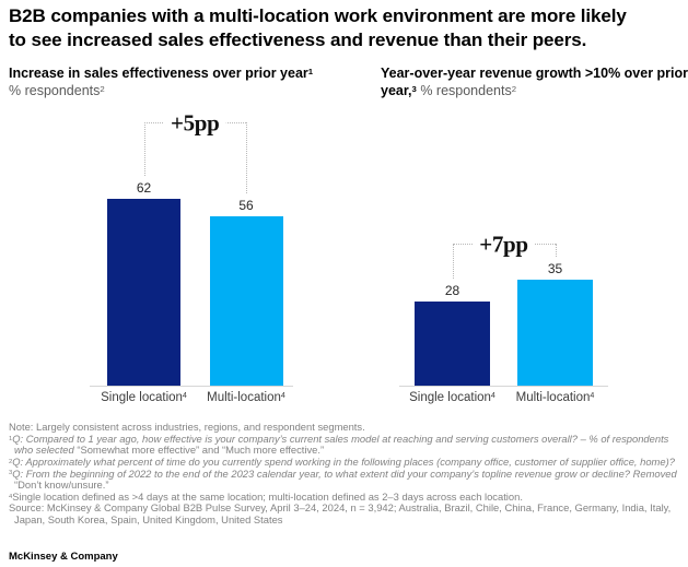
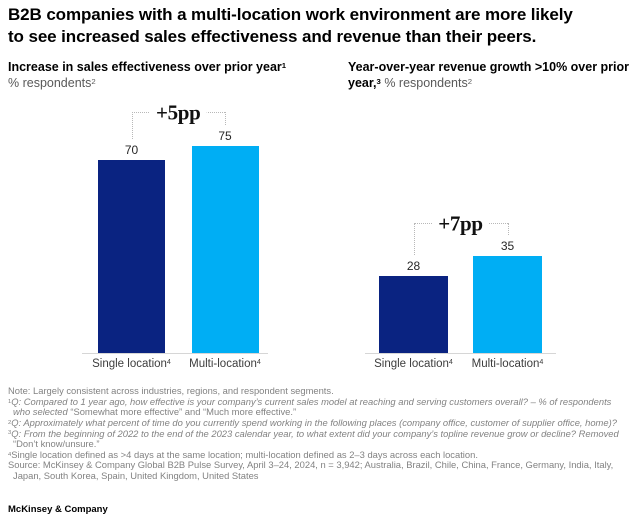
Increase in sales effectiveness over prior year/Single location: 62 -> 70
Increase in sales effectiveness over prior year/Multi-location: 56 -> 75
